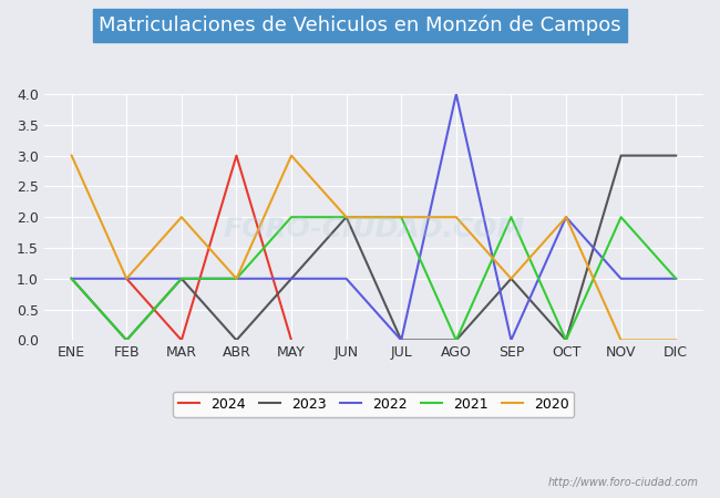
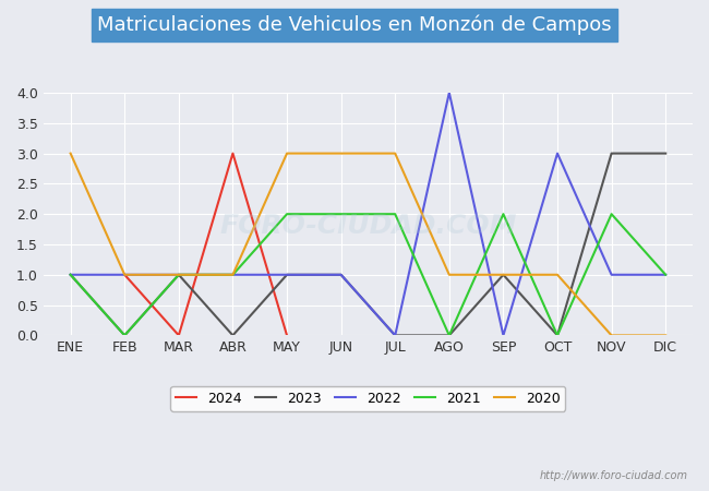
2020/MAR: 2 -> 1
2023/JUN: 2 -> 1
2020/JUN: 2 -> 3
2020/JUL: 2 -> 3
2020/AGO: 2 -> 1
2022/OCT: 2 -> 3
2020/OCT: 2 -> 1
